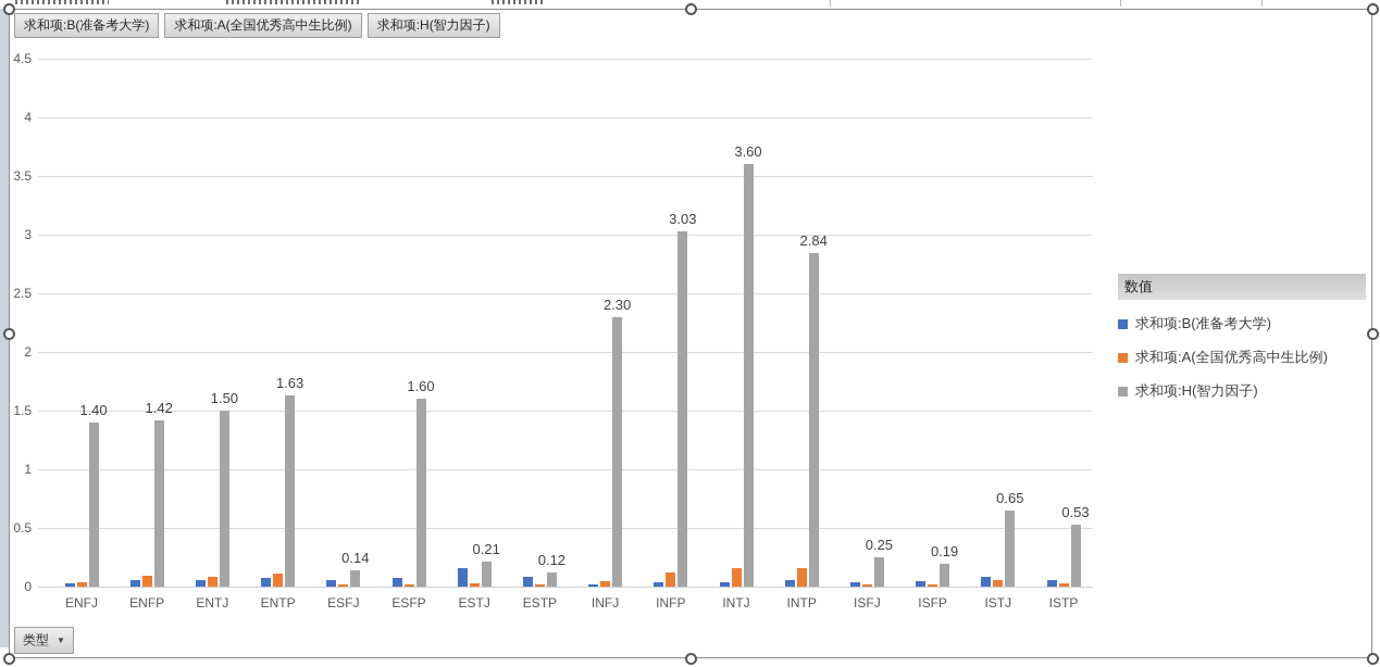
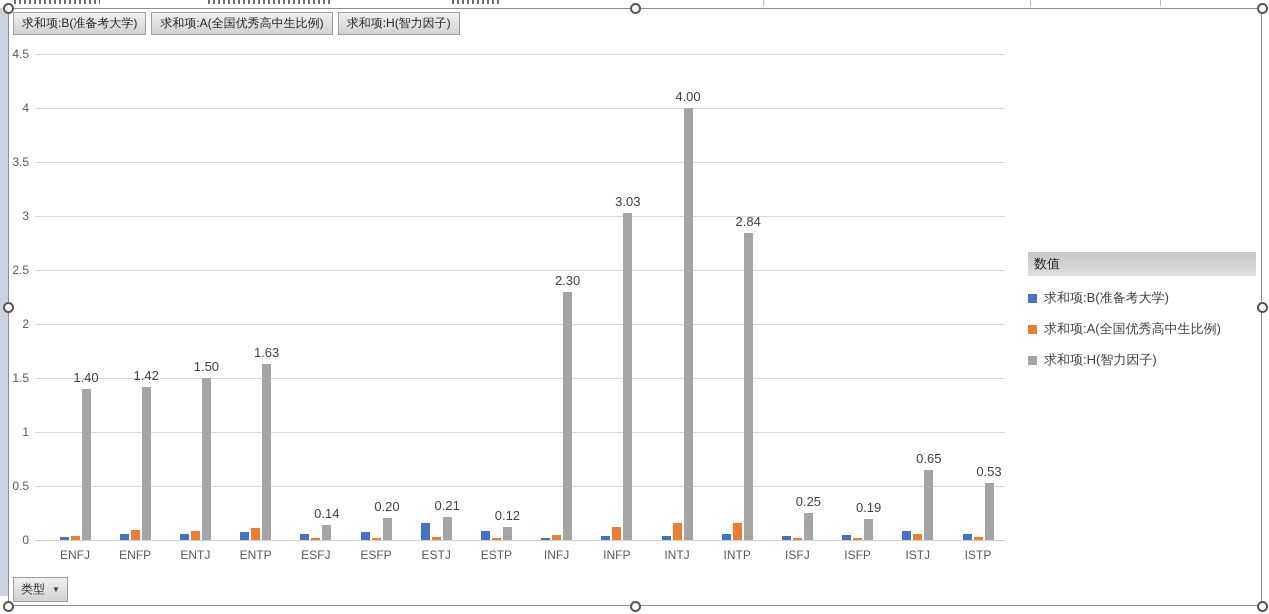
求和项:H(智力因子)/ESFP: 1.60 -> 0.20
求和项:H(智力因子)/INTJ: 3.60 -> 4.00
